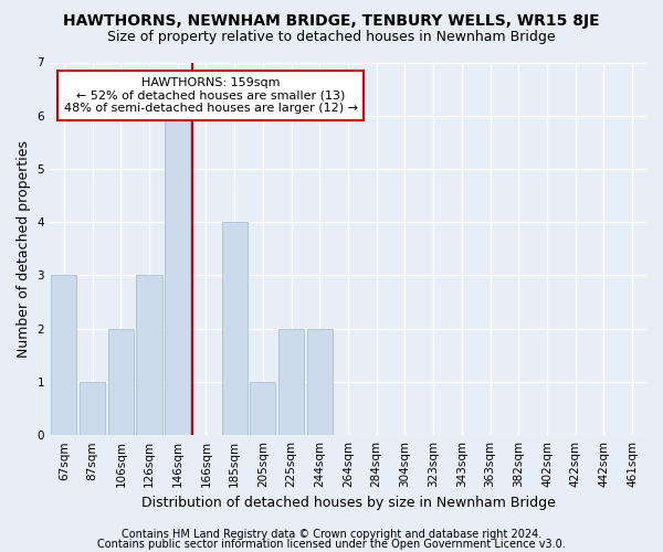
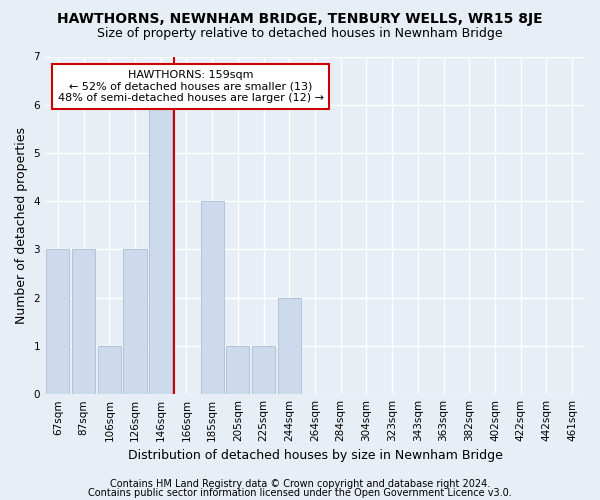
87sqm: 1 -> 3
106sqm: 2 -> 1
225sqm: 2 -> 1
